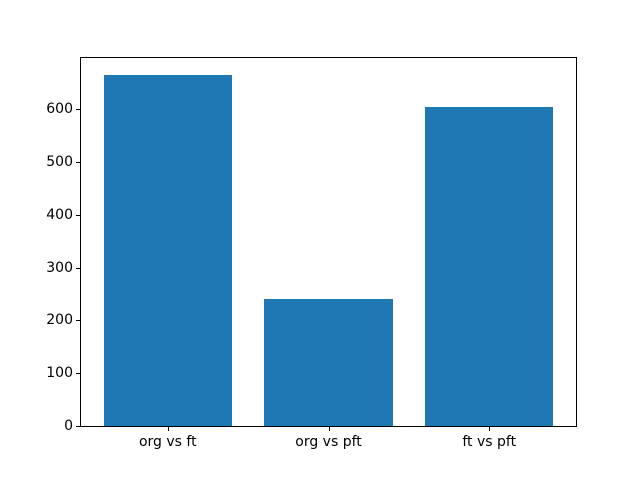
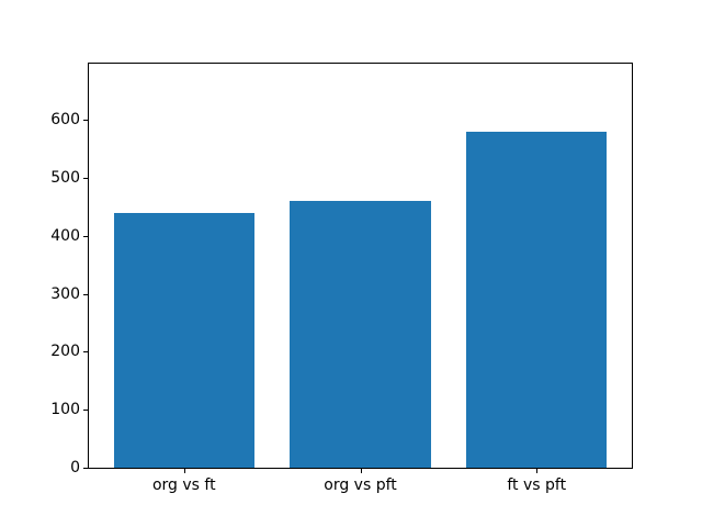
org vs ft: 660 -> 440
org vs pft: 240 -> 460
ft vs pft: 600 -> 580
